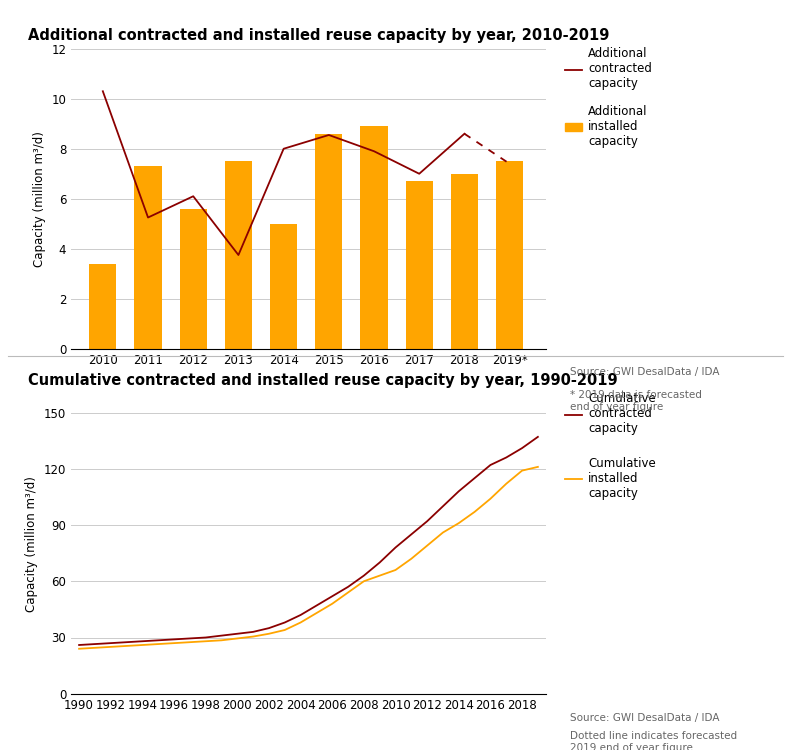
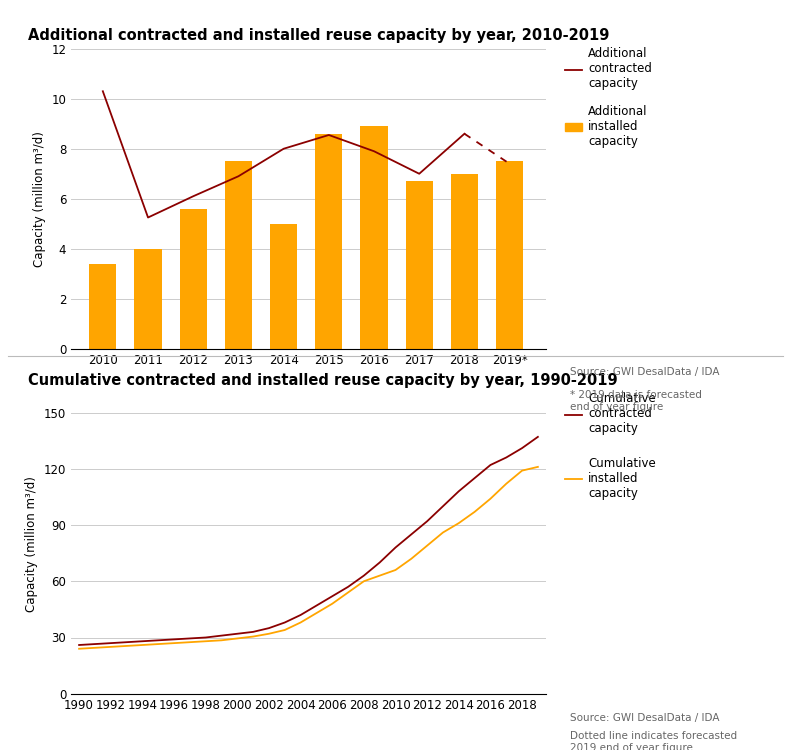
Additional installed capacity/2011: 7.3 -> 4.0
Additional contracted capacity/2013: 3.75 -> 6.90
